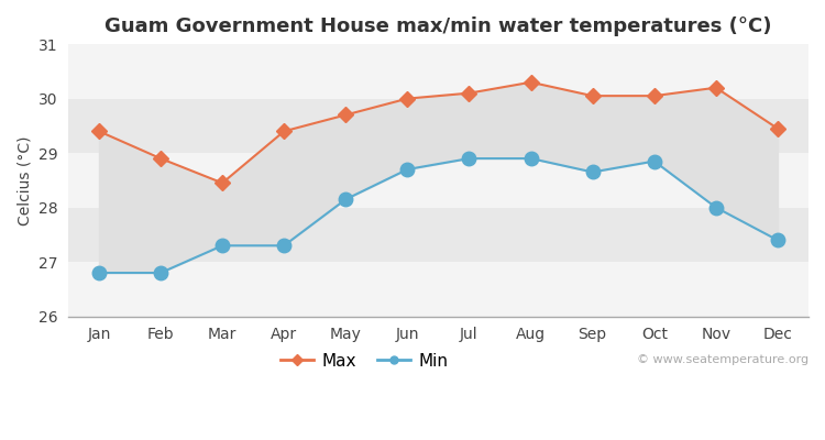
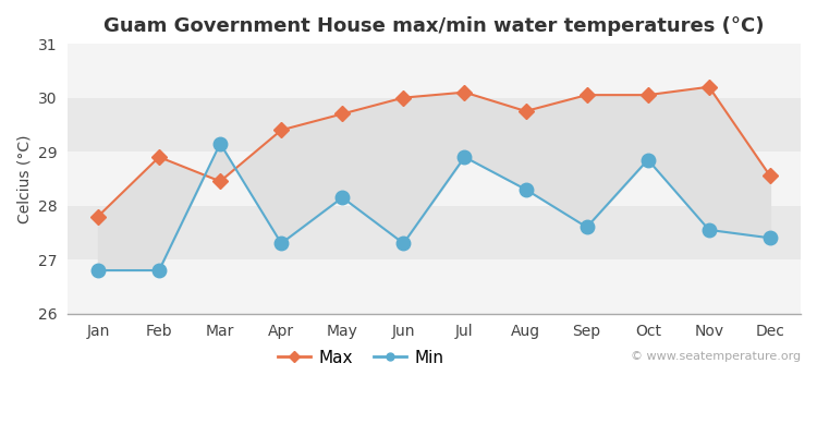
Max/Jan: 29.40 -> 27.80
Min/Mar: 27.30 -> 29.15
Min/Jun: 28.70 -> 27.30
Max/Aug: 30.30 -> 29.75
Min/Aug: 28.90 -> 28.30
Min/Sep: 28.65 -> 27.60
Min/Nov: 28.00 -> 27.55
Max/Dec: 29.45 -> 28.55
